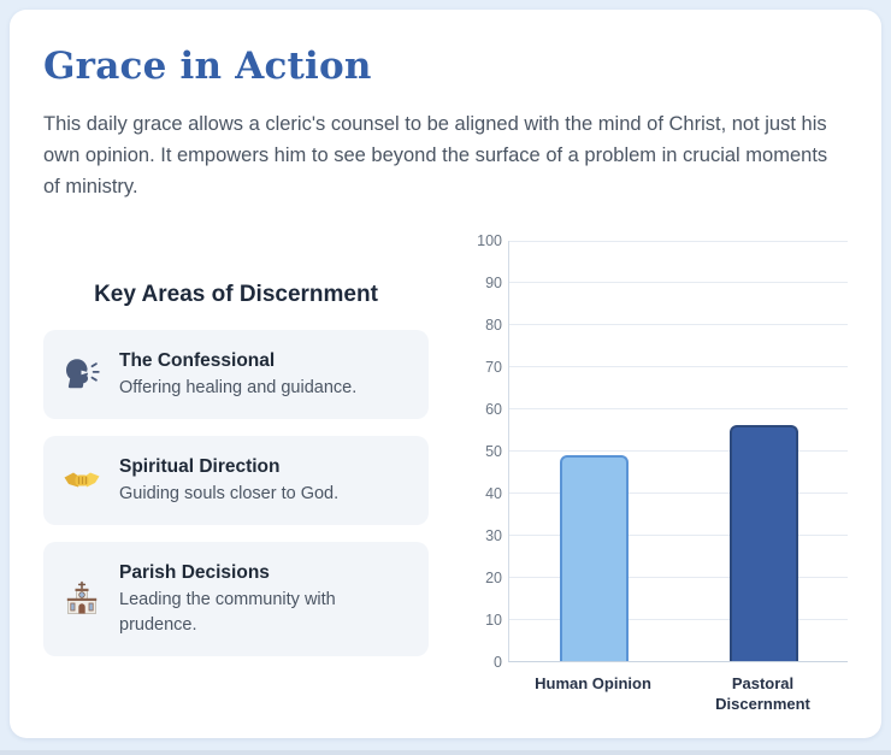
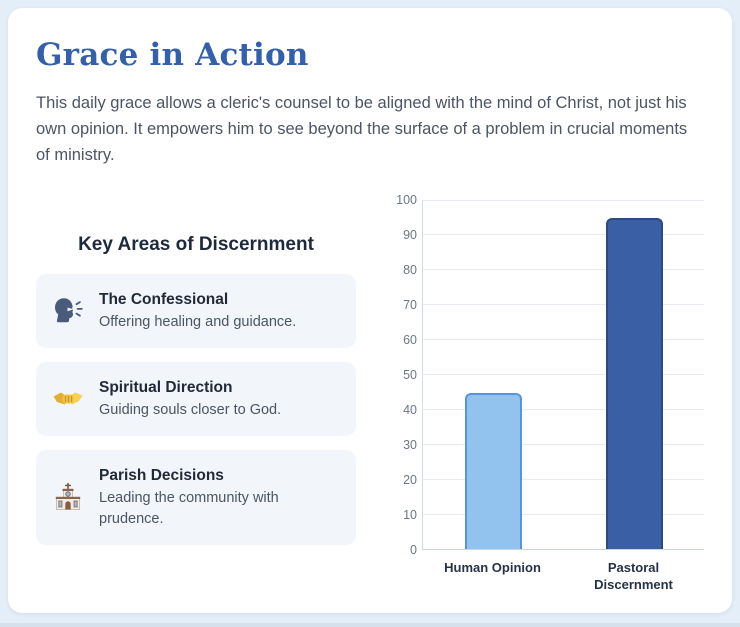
Human Opinion: 49 -> 44
Pastoral Discernment: 56 -> 94
